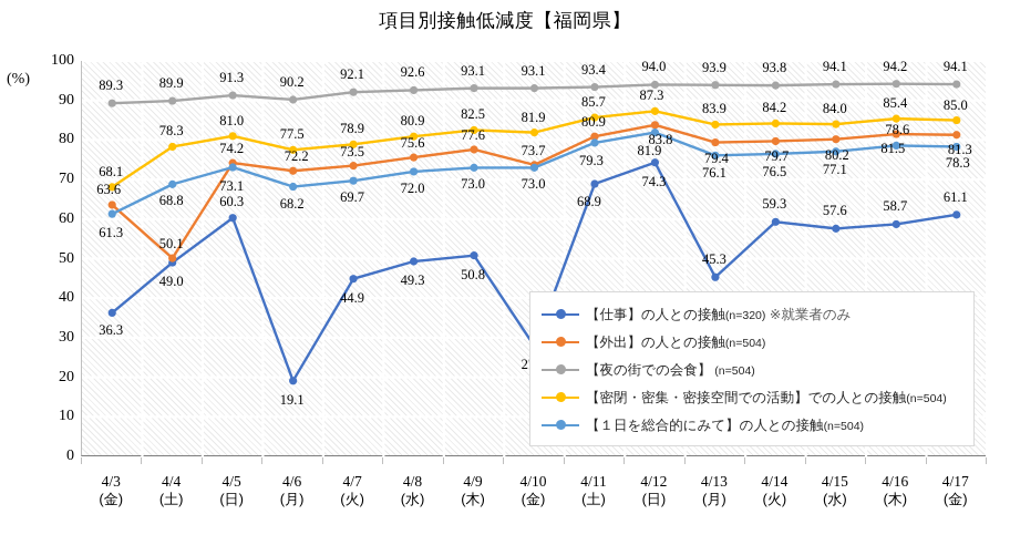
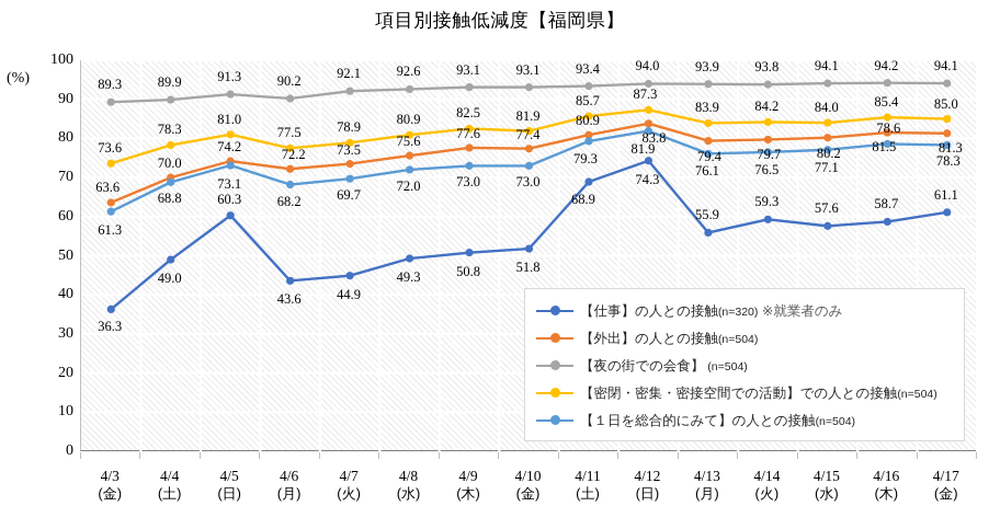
【密閉・密集・密接空間での活動】での人との接触(n=504)/4/3: 68.1 -> 73.6
【外出】の人との接触(n=504)/4/4: 50.1 -> 70.0
【仕事】の人との接触(n=320) ※就業者のみ/4/6: 19.1 -> 43.6
【仕事】の人との接触(n=320) ※就業者のみ/4/10: 27.9 -> 51.8
【外出】の人との接触(n=504)/4/10: 73.7 -> 77.4
【仕事】の人との接触(n=320) ※就業者のみ/4/13: 45.3 -> 55.9
